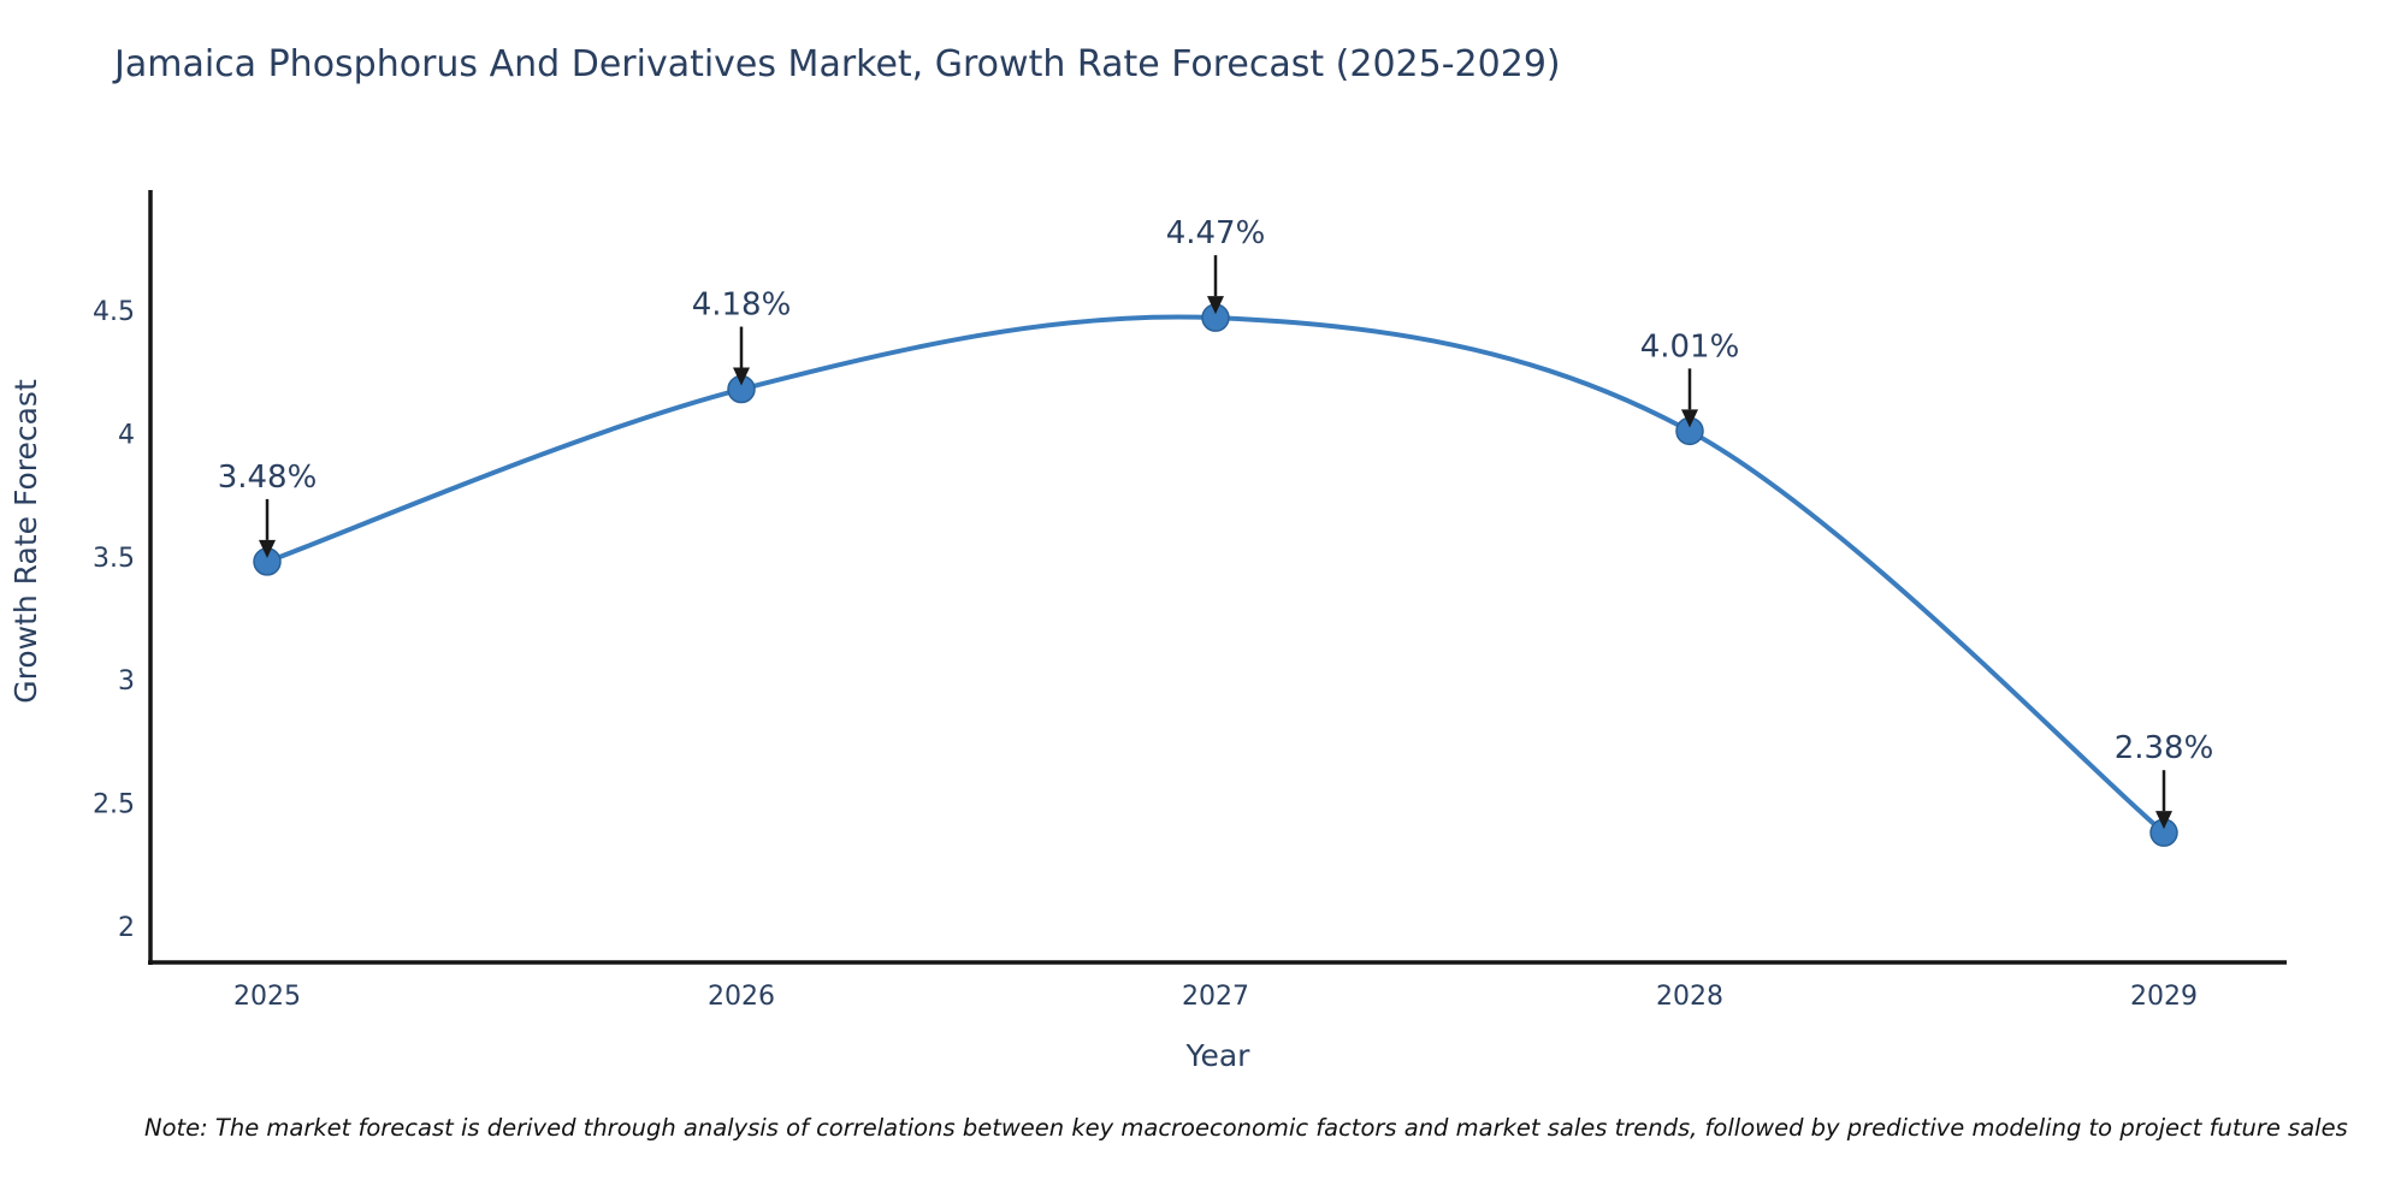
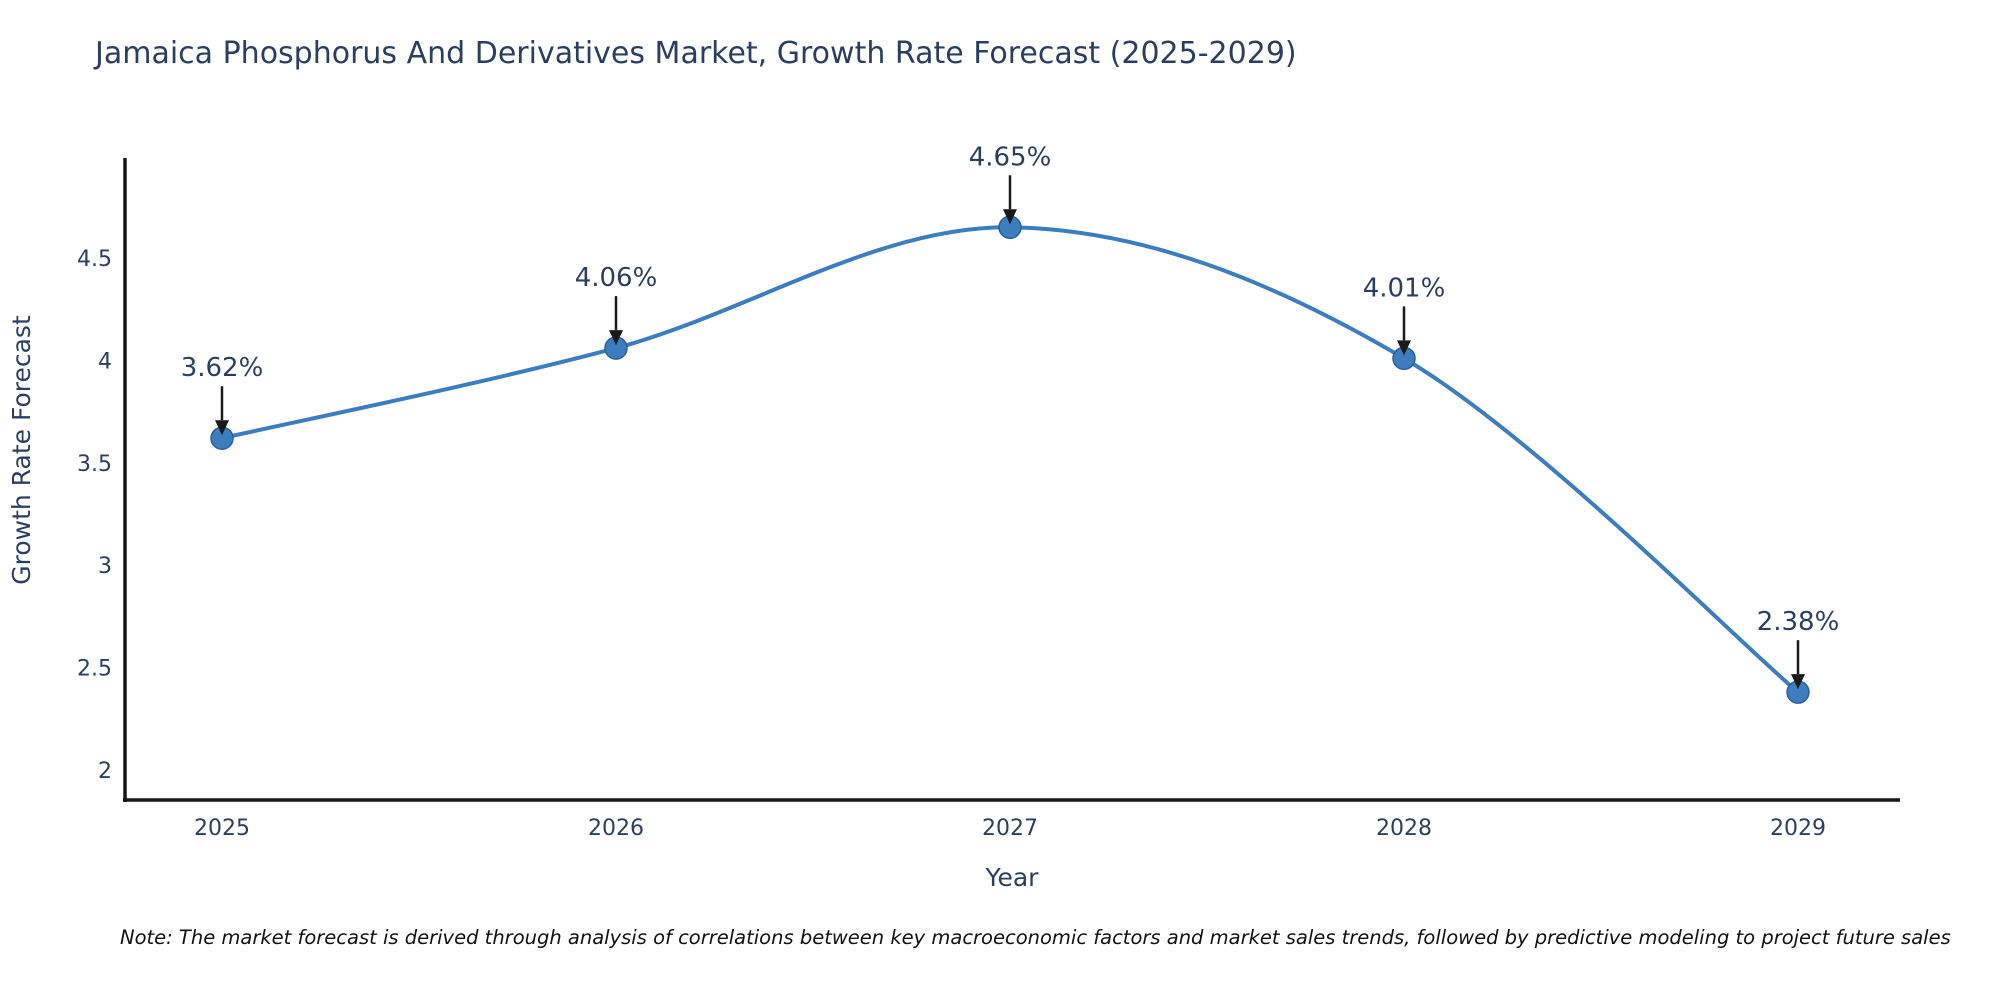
2025: 3.48% -> 3.62%
2026: 4.18% -> 4.06%
2027: 4.47% -> 4.65%
